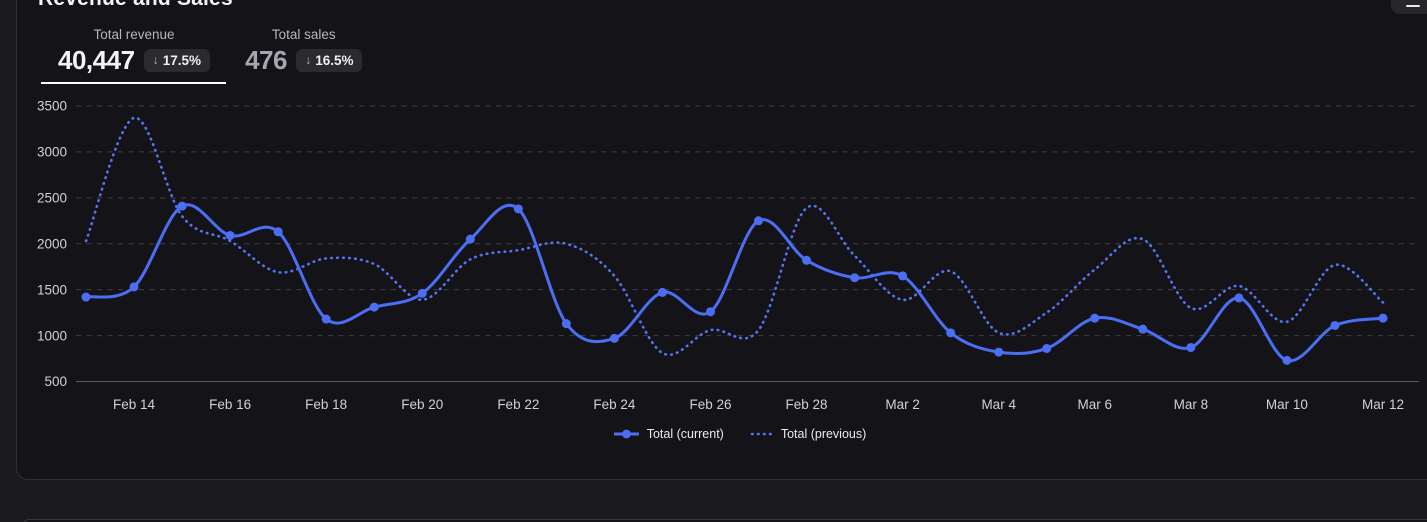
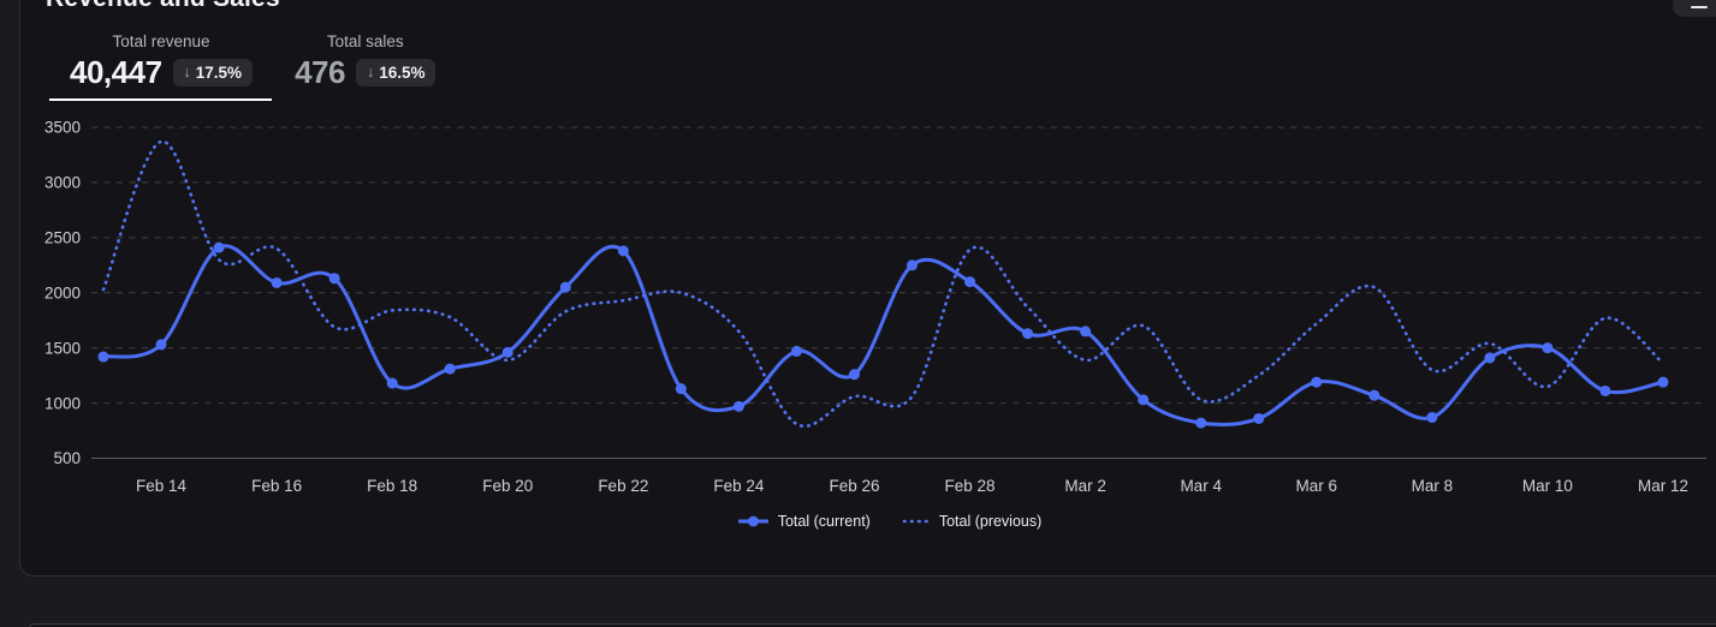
Total (previous)/Feb 16: 2000 -> 2400
Total (current)/Feb 28: 1800 -> 2100
Total (current)/Mar 10: 700 -> 1500
